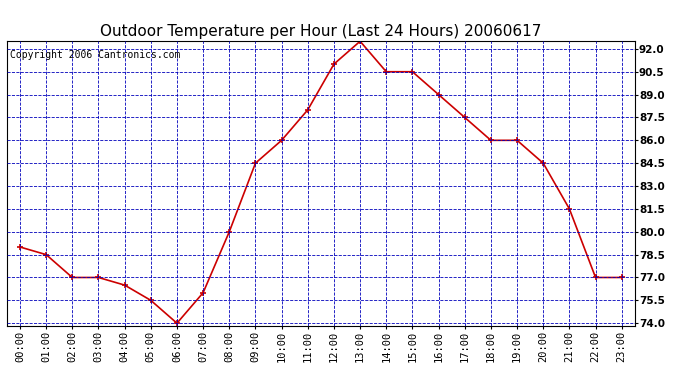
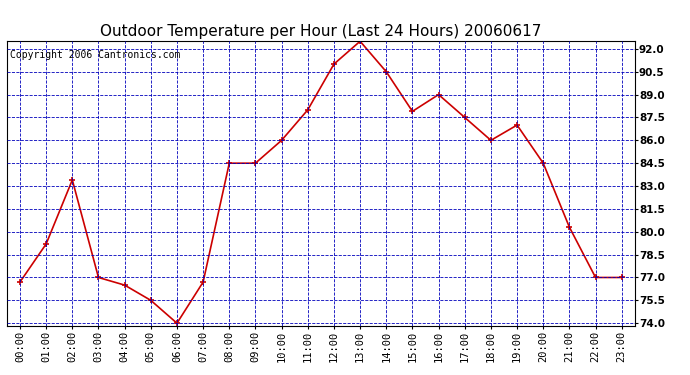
00:00: 79.0 -> 76.7
01:00: 78.5 -> 79.2
02:00: 77.0 -> 83.4
07:00: 76.0 -> 76.7
08:00: 80.0 -> 84.5
15:00: 90.5 -> 87.9
19:00: 86.0 -> 87.0
21:00: 81.5 -> 80.3
